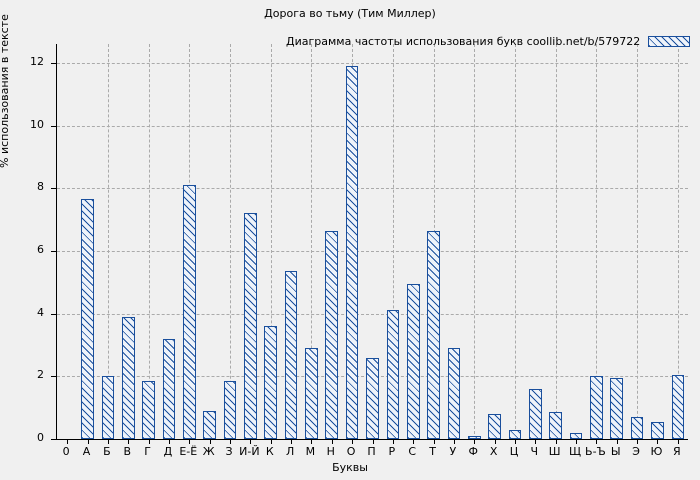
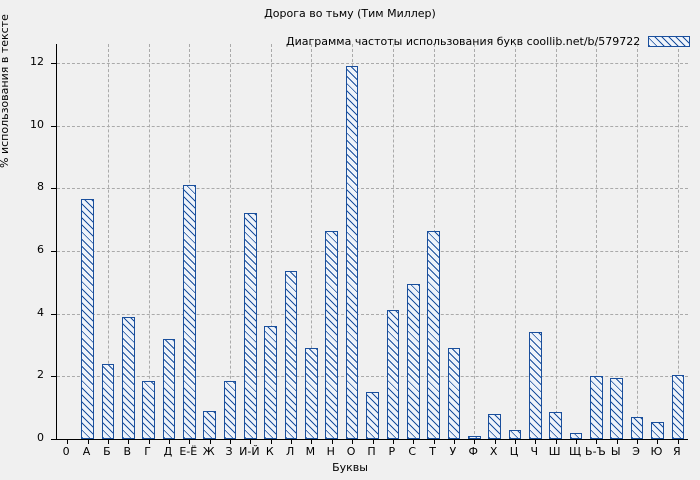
Б: 2.0 -> 2.4
П: 2.6 -> 1.5
Ч: 1.6 -> 3.4
